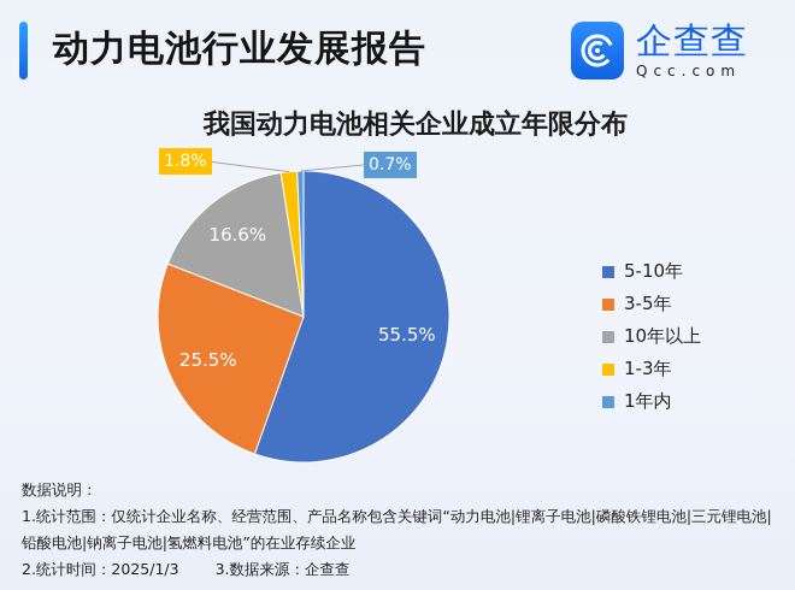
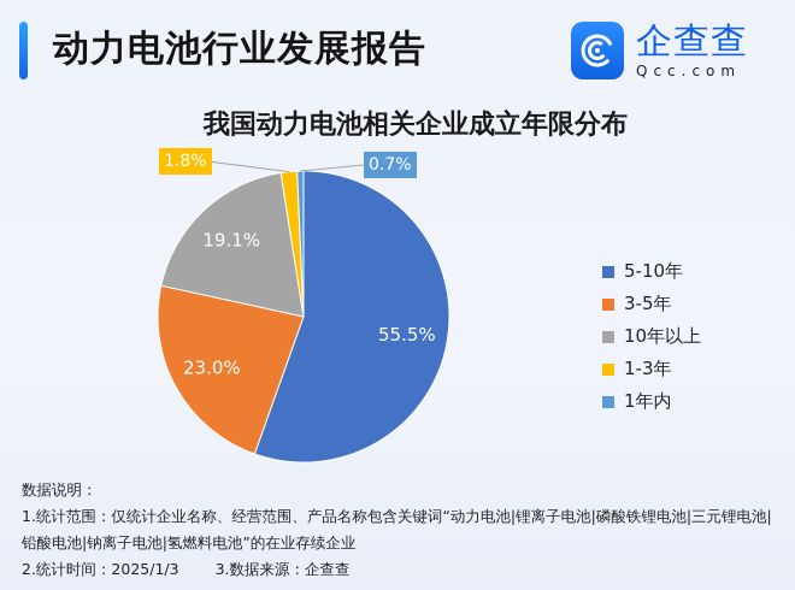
3-5年: 25.5% -> 23.0%
10年以上: 16.6% -> 19.1%
